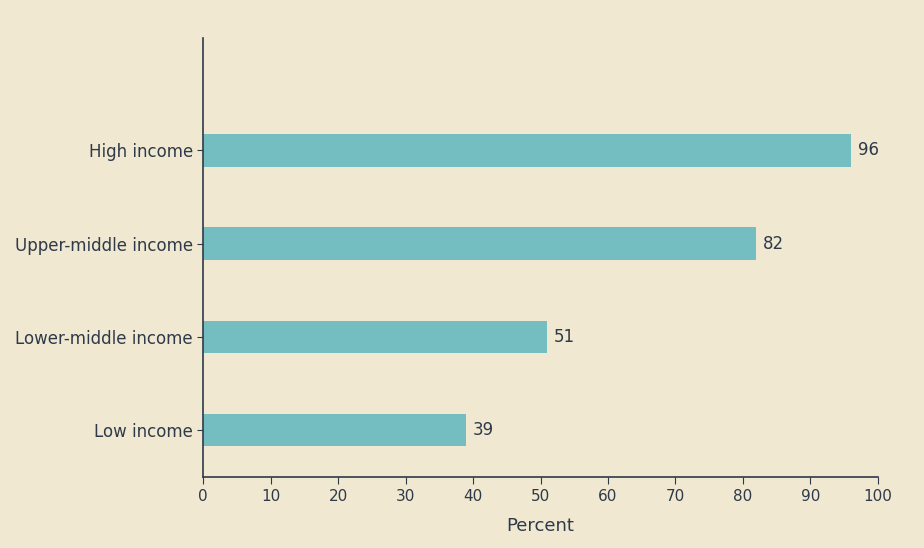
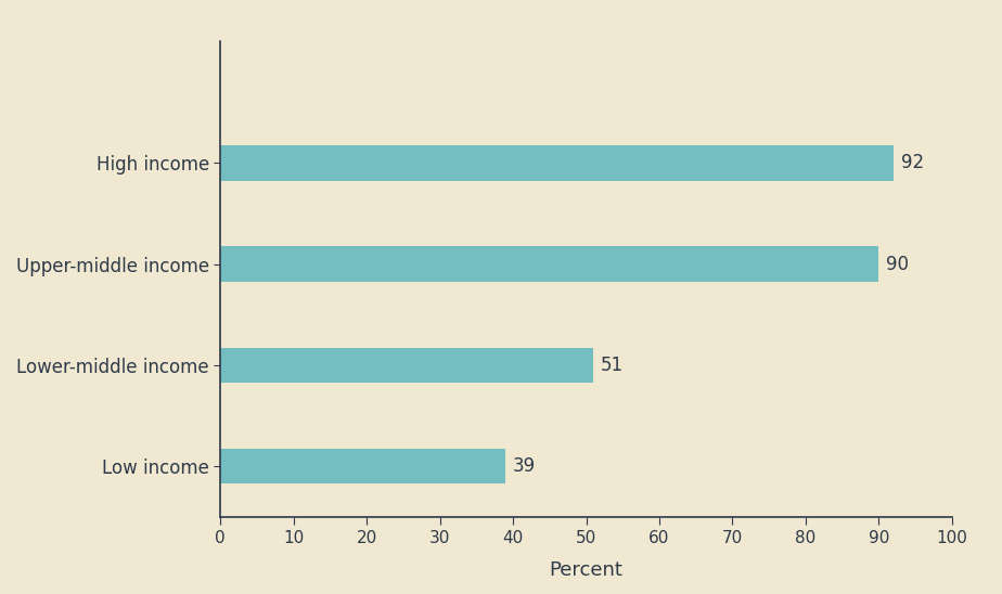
High income: 96 -> 92
Upper-middle income: 82 -> 90
